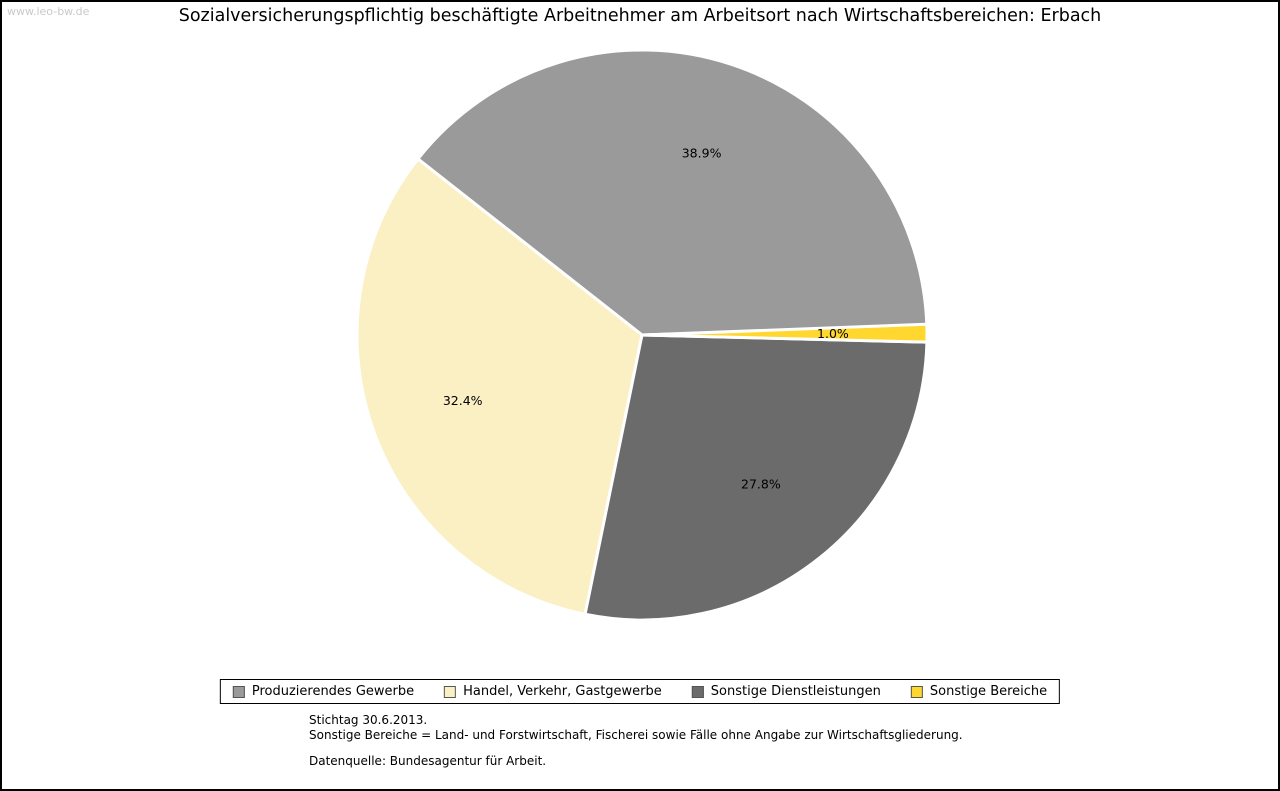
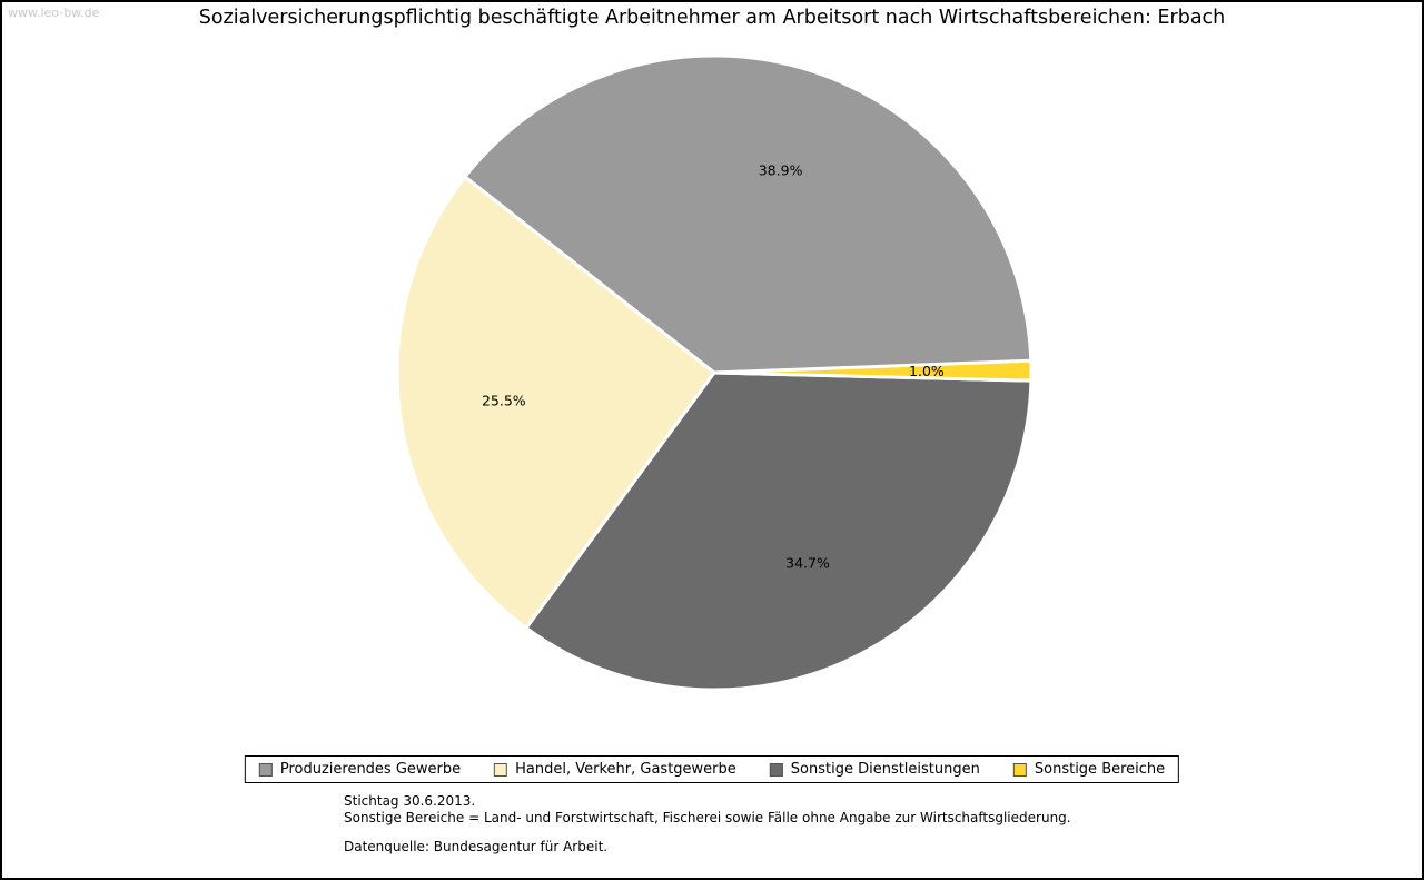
Handel, Verkehr, Gastgewerbe: 32.4% -> 25.5%
Sonstige Dienstleistungen: 27.8% -> 34.7%
